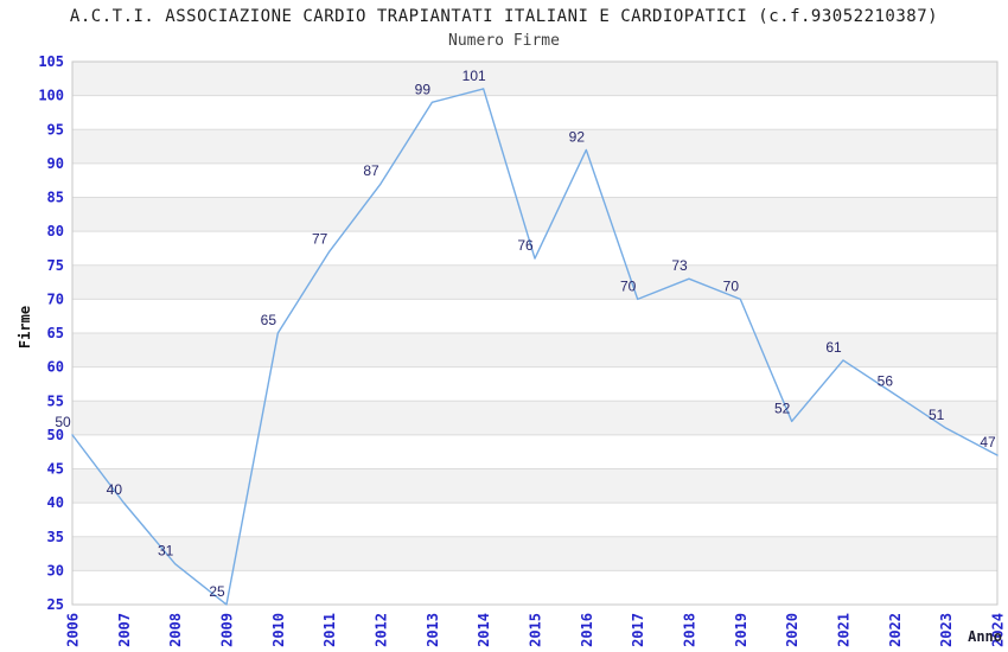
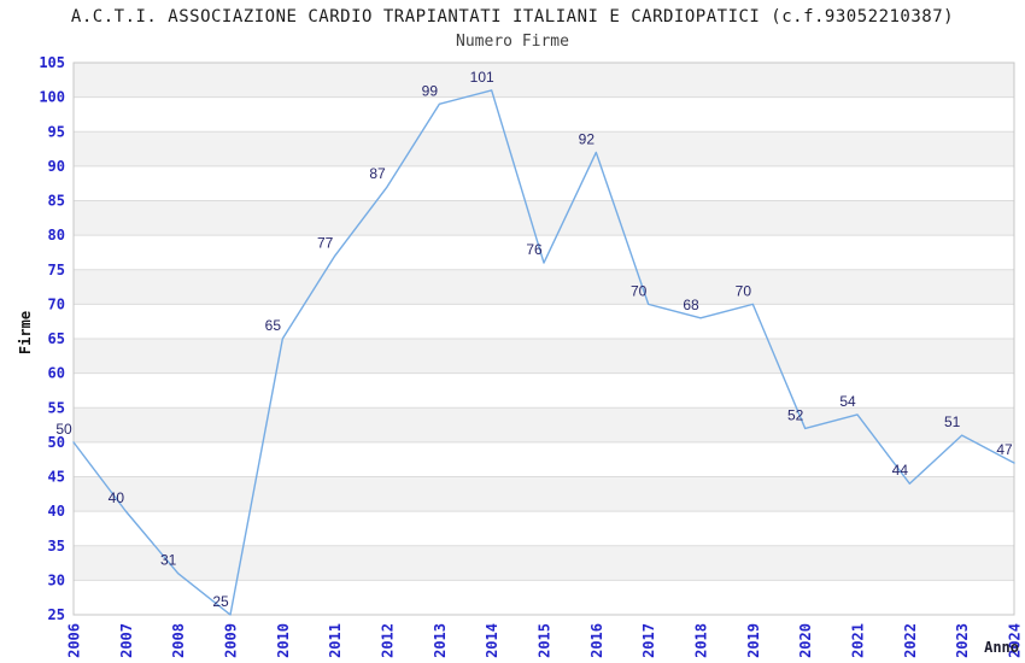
2018: 73 -> 68
2021: 61 -> 54
2022: 56 -> 44
